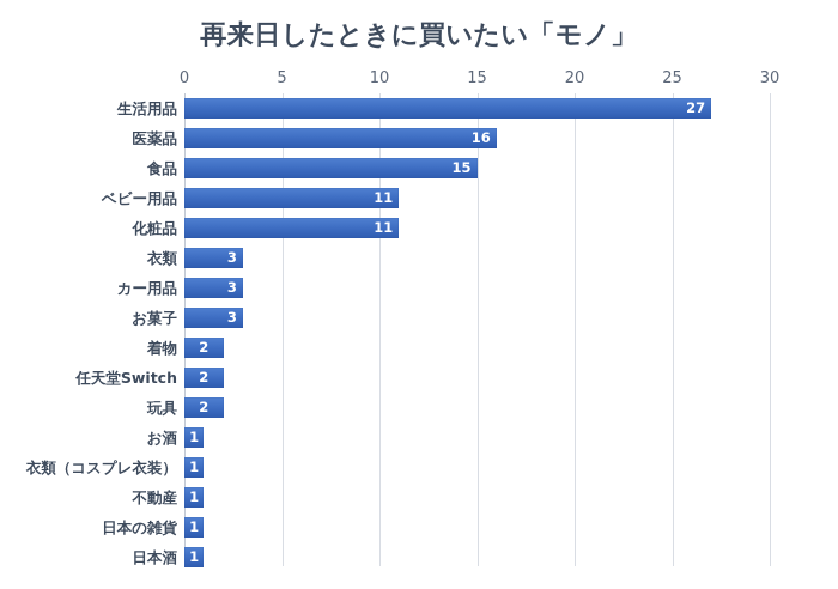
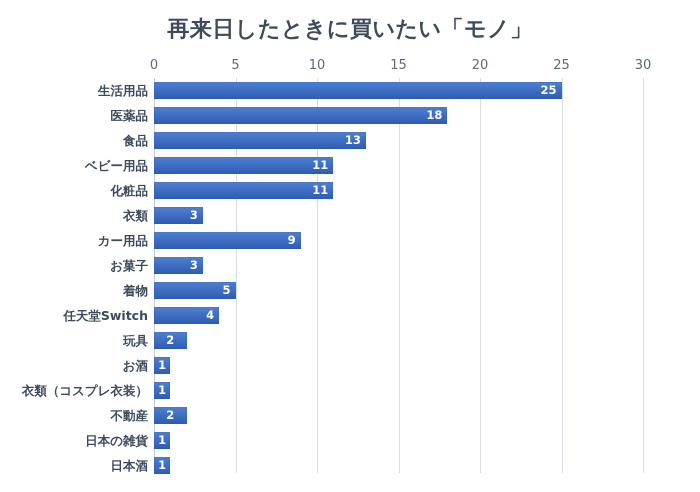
生活用品: 27 -> 25
医薬品: 16 -> 18
食品: 15 -> 13
カー用品: 3 -> 9
着物: 2 -> 5
任天堂Switch: 2 -> 4
不動産: 1 -> 2
